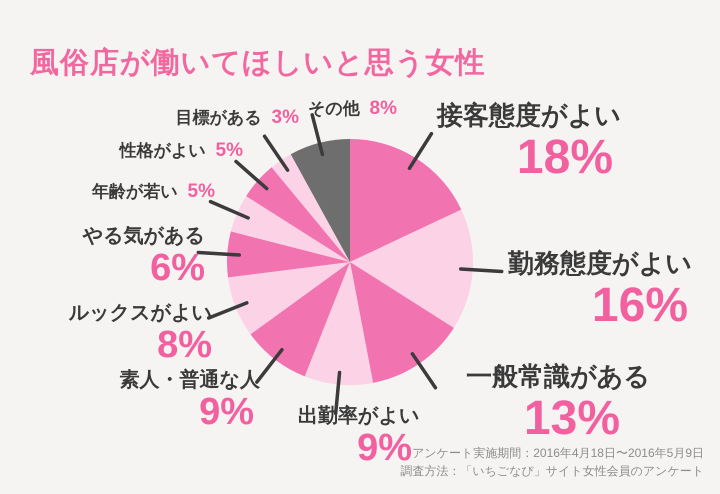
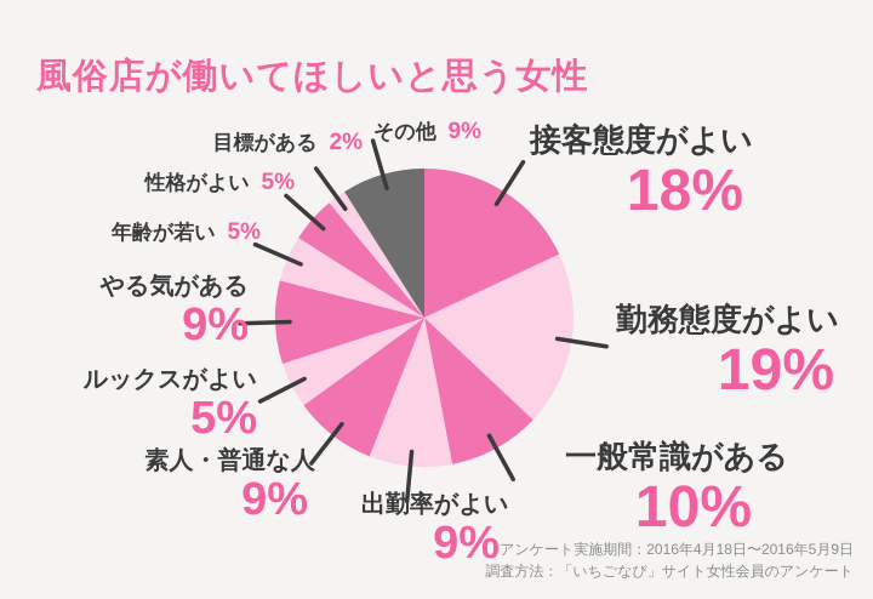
勤務態度がよい: 16% -> 19%
一般常識がある: 13% -> 10%
ルックスがよい: 8% -> 5%
やる気がある: 6% -> 9%
目標がある: 3% -> 2%
その他: 8% -> 9%
